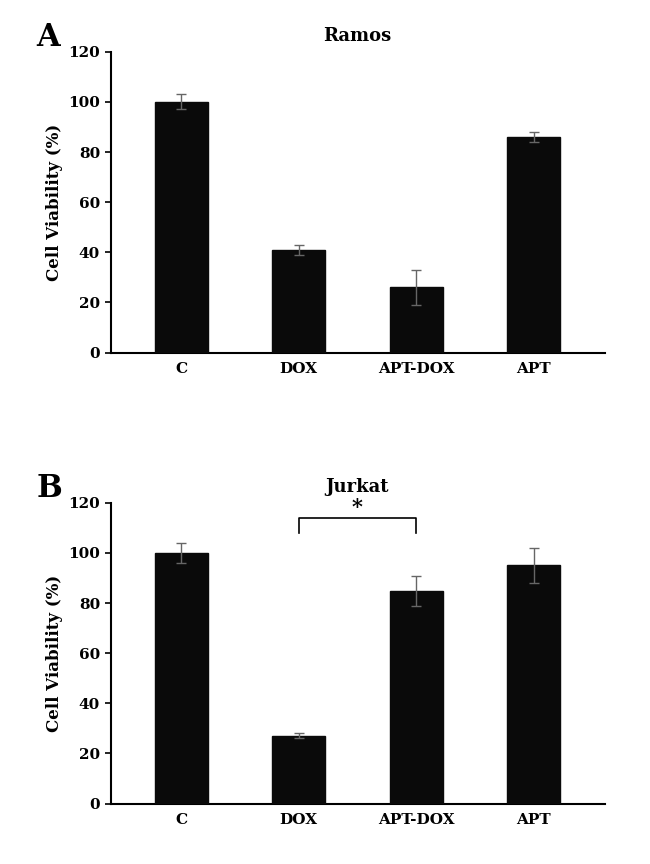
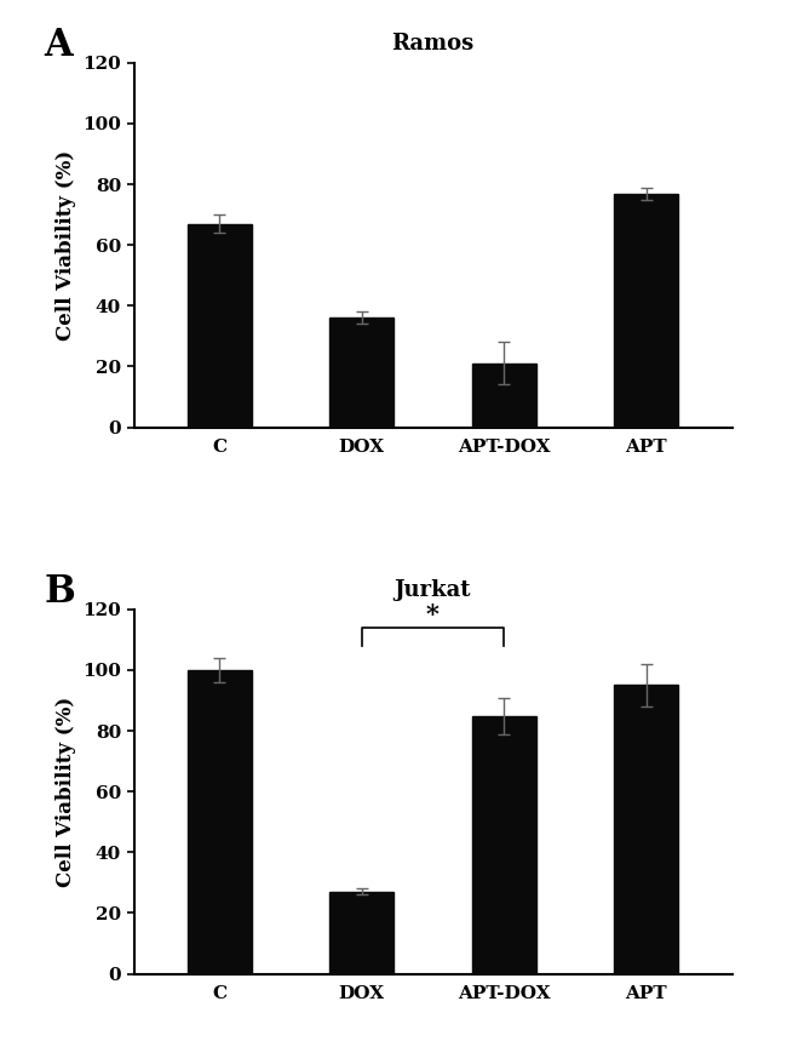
Ramos/C: 100 -> 67
Ramos/DOX: 41 -> 36
Ramos/APT-DOX: 26 -> 21
Ramos/APT: 86 -> 77
